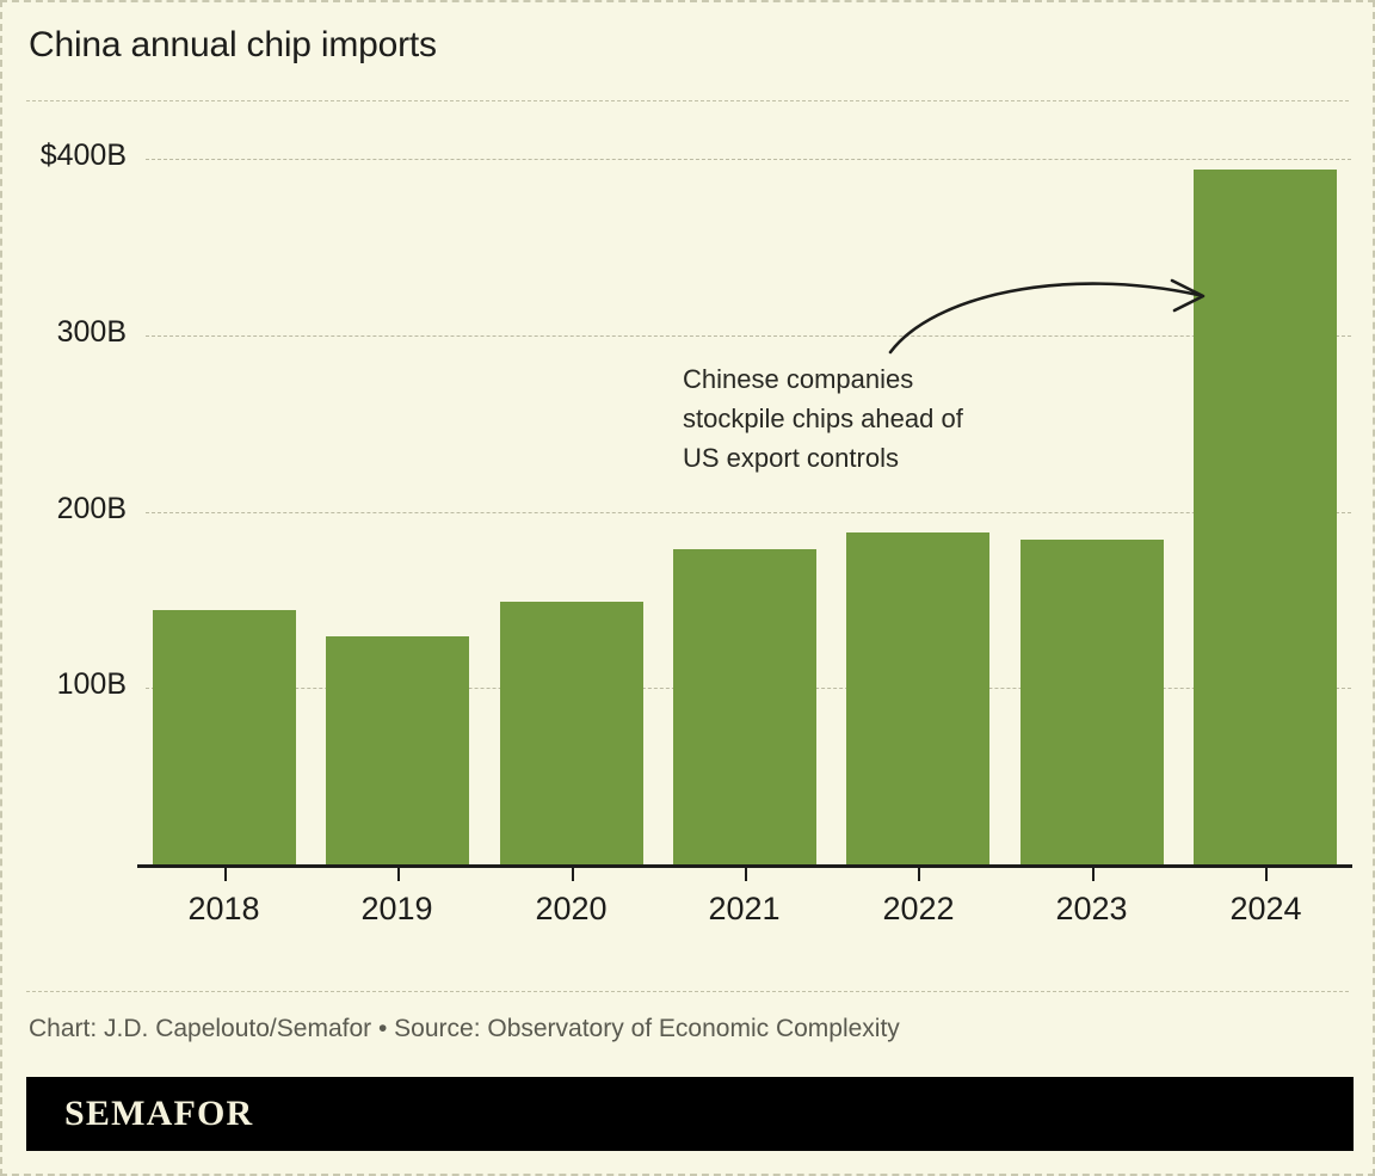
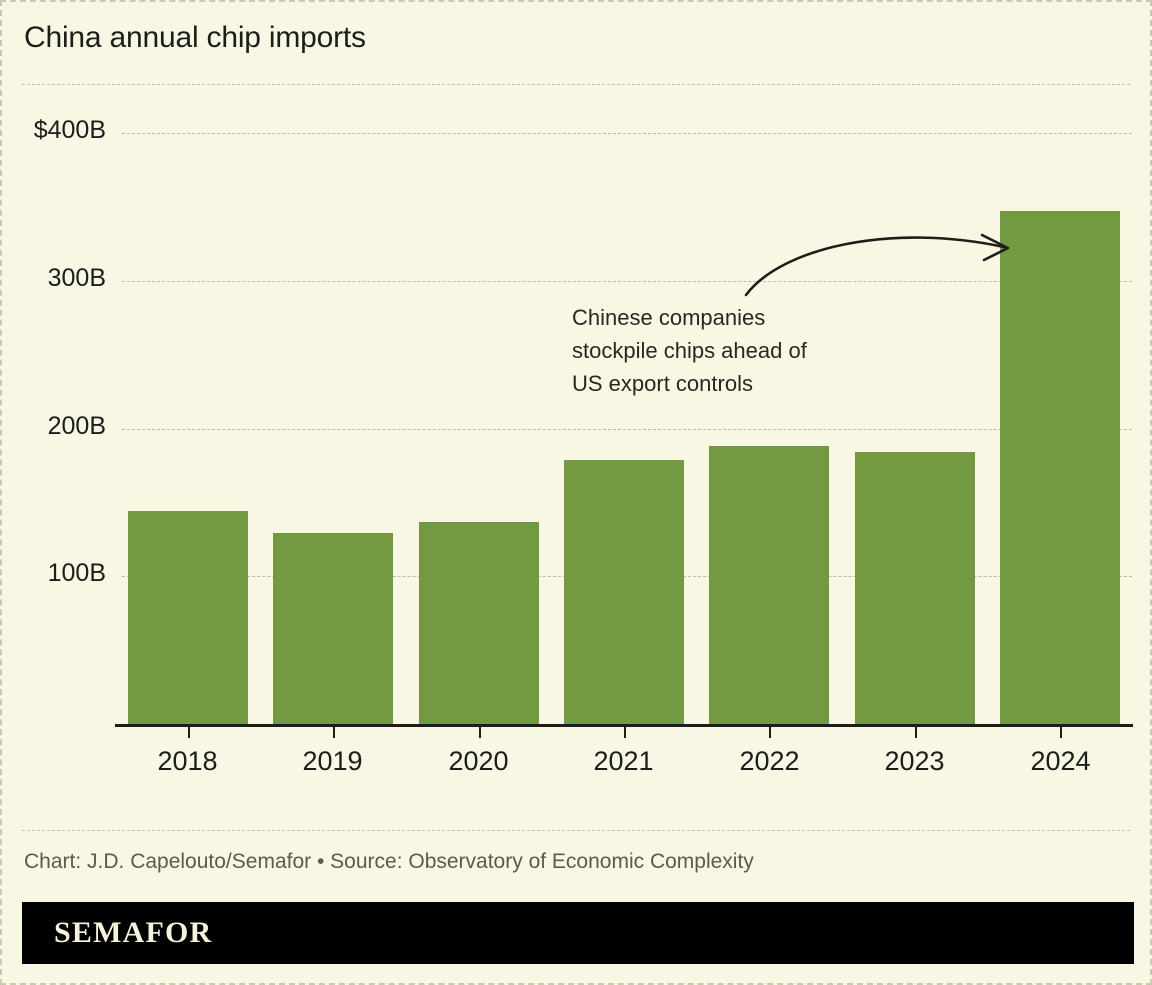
2020: $149B -> $137B
2024: $394B -> $347B
